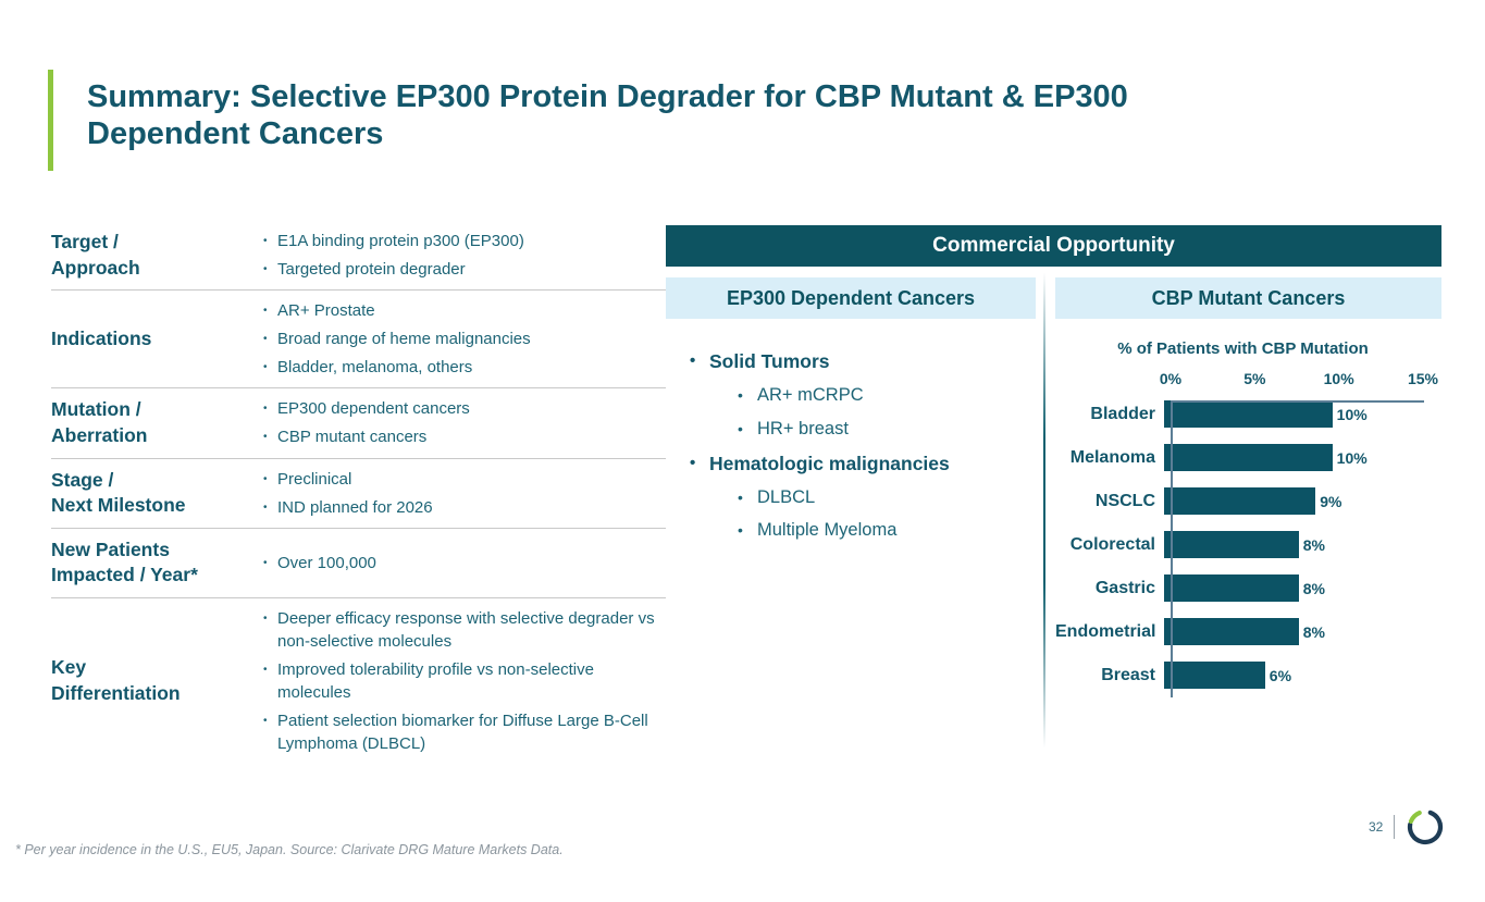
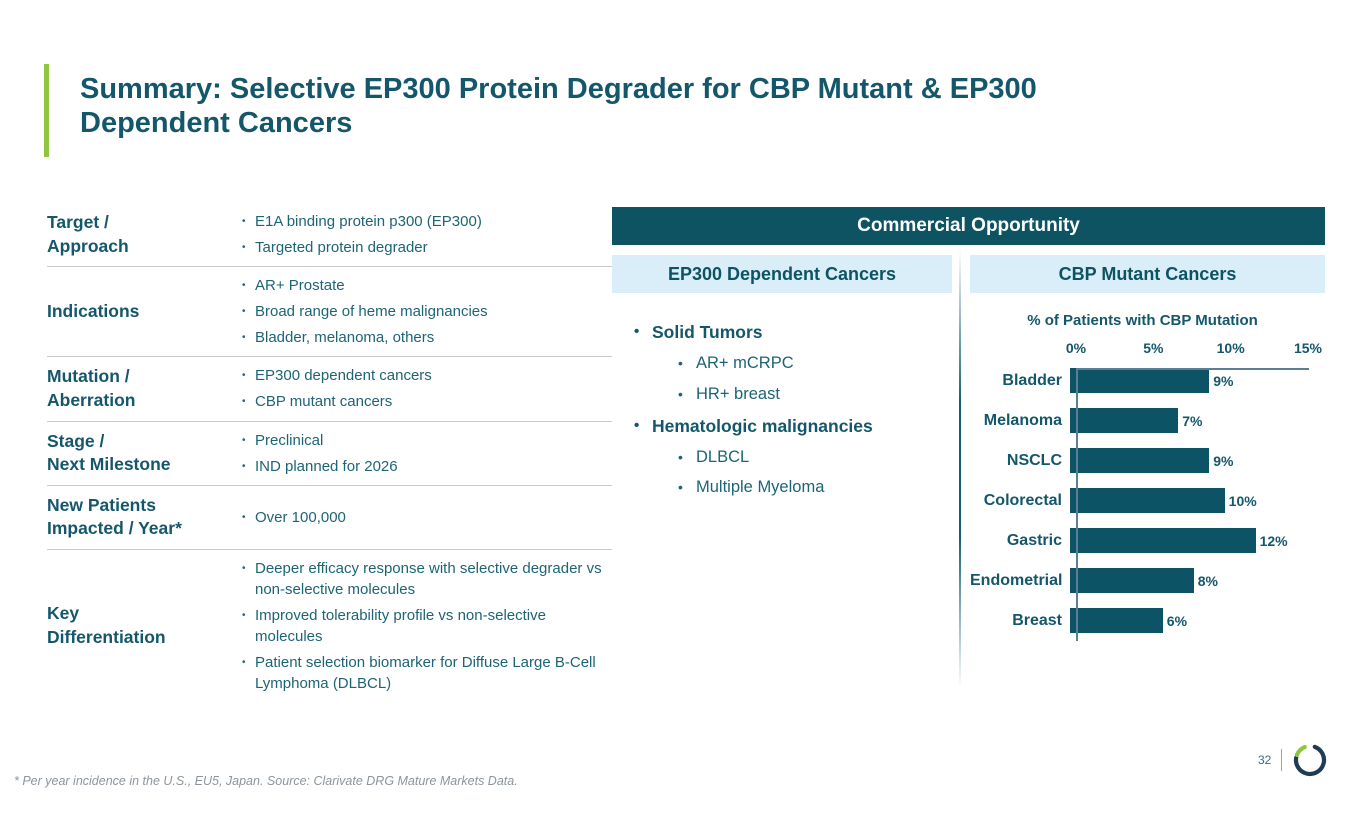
Bladder: 10% -> 9%
Melanoma: 10% -> 7%
Colorectal: 8% -> 10%
Gastric: 8% -> 12%
